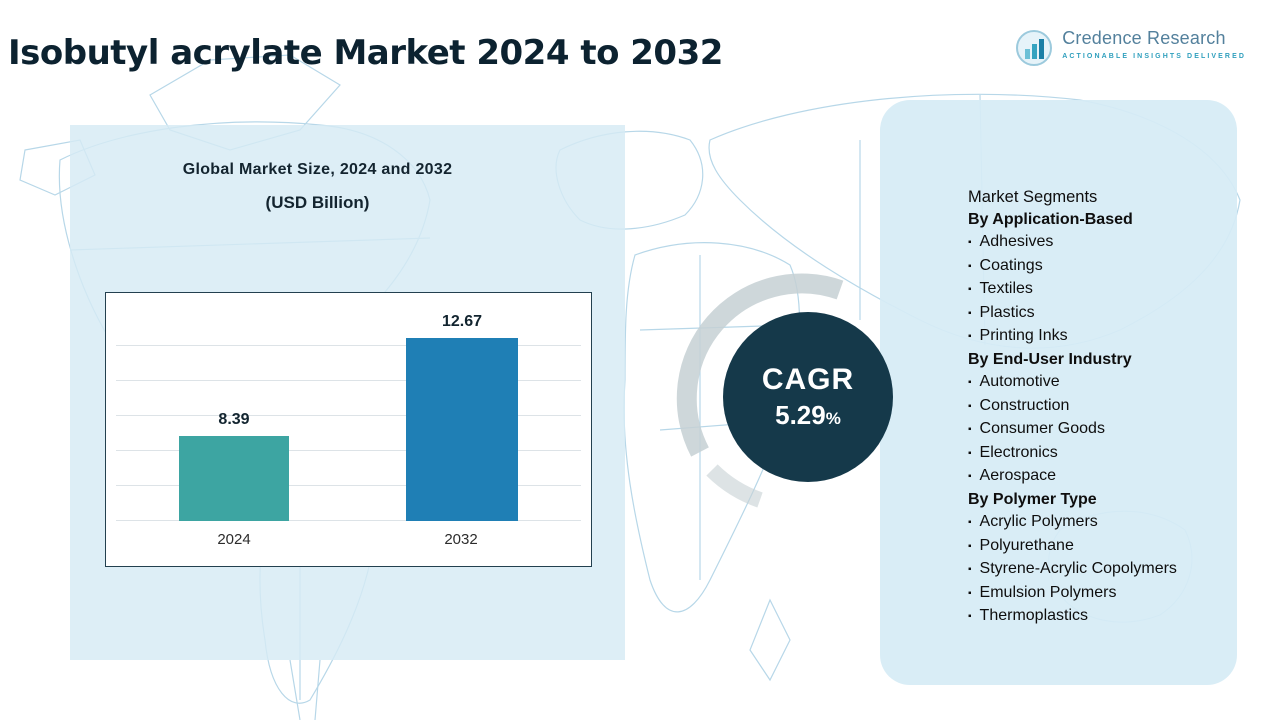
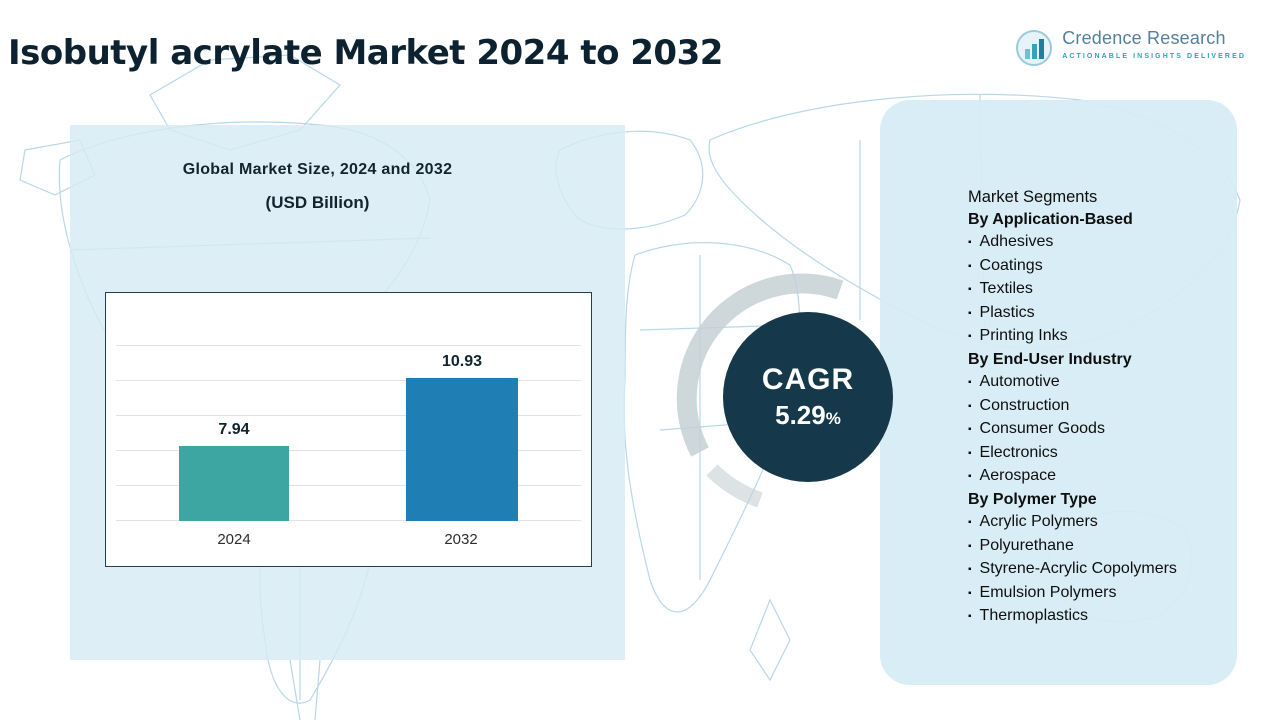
2024: 8.39 -> 7.94
2032: 12.67 -> 10.93
